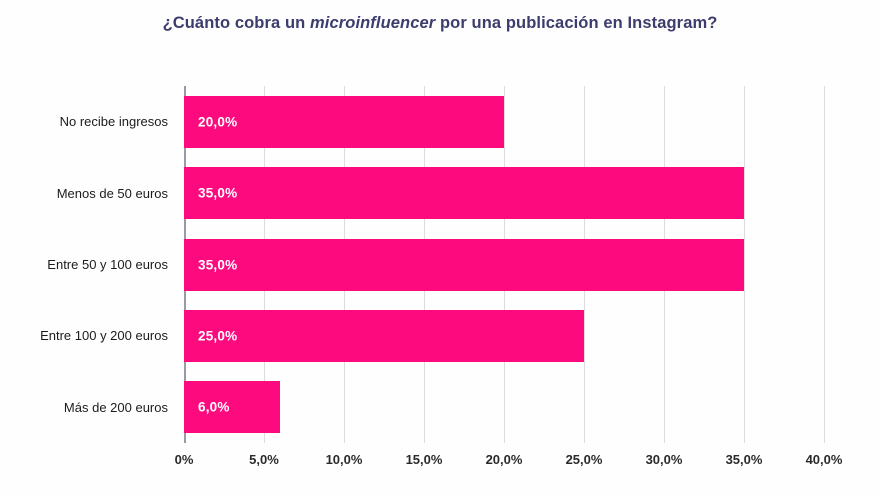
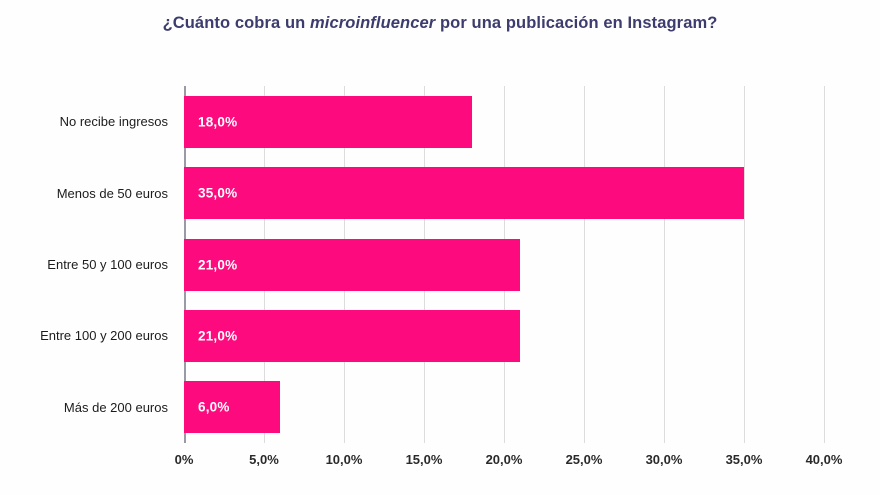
No recibe ingresos: 20,0% -> 18,0%
Entre 50 y 100 euros: 35,0% -> 21,0%
Entre 100 y 200 euros: 25,0% -> 21,0%
